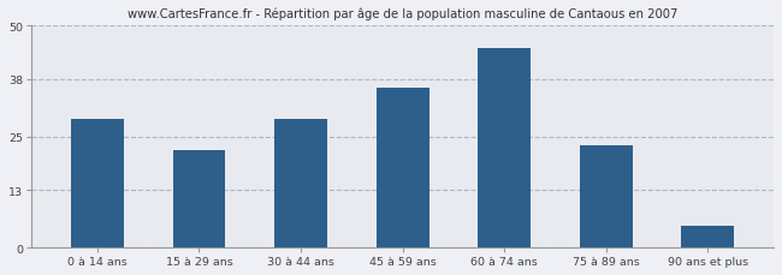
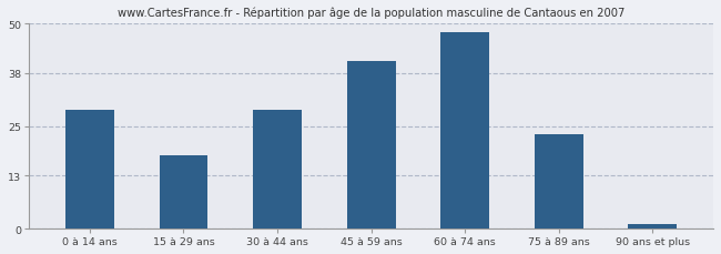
15 à 29 ans: 22 -> 18
45 à 59 ans: 36 -> 41
60 à 74 ans: 45 -> 48
90 ans et plus: 5 -> 1
